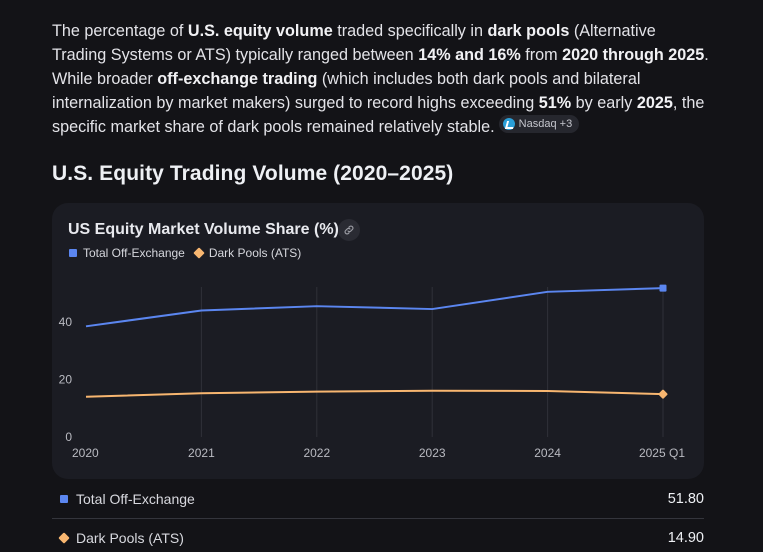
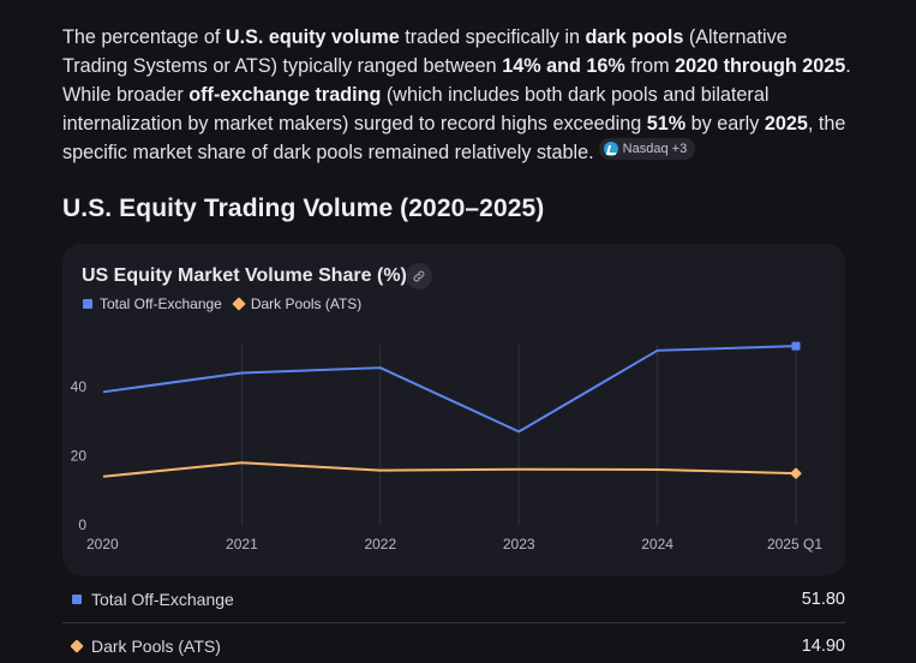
Dark Pools (ATS)/2021: 15 -> 18
Total Off-Exchange/2023: 44 -> 27
